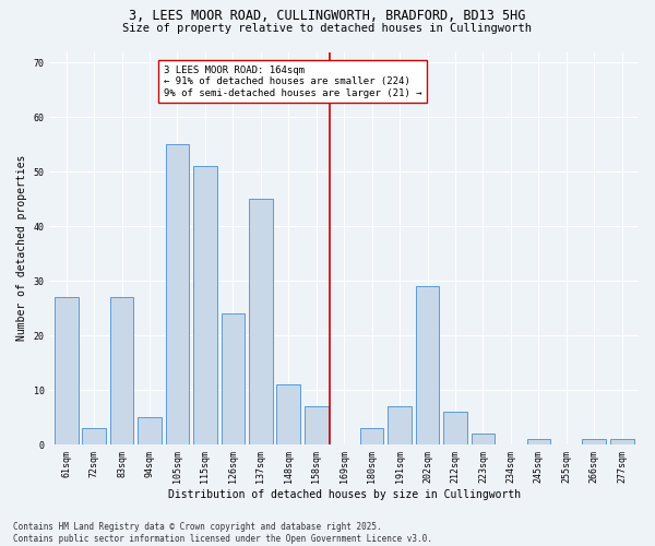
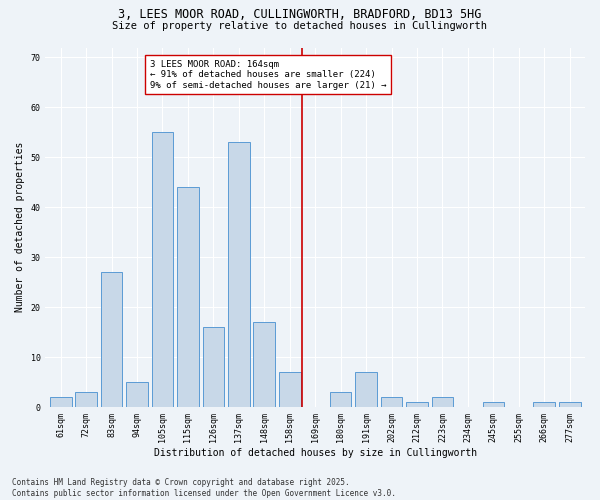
61sqm: 27 -> 2
115sqm: 51 -> 44
126sqm: 24 -> 16
137sqm: 45 -> 53
148sqm: 11 -> 17
202sqm: 29 -> 2
212sqm: 6 -> 1
